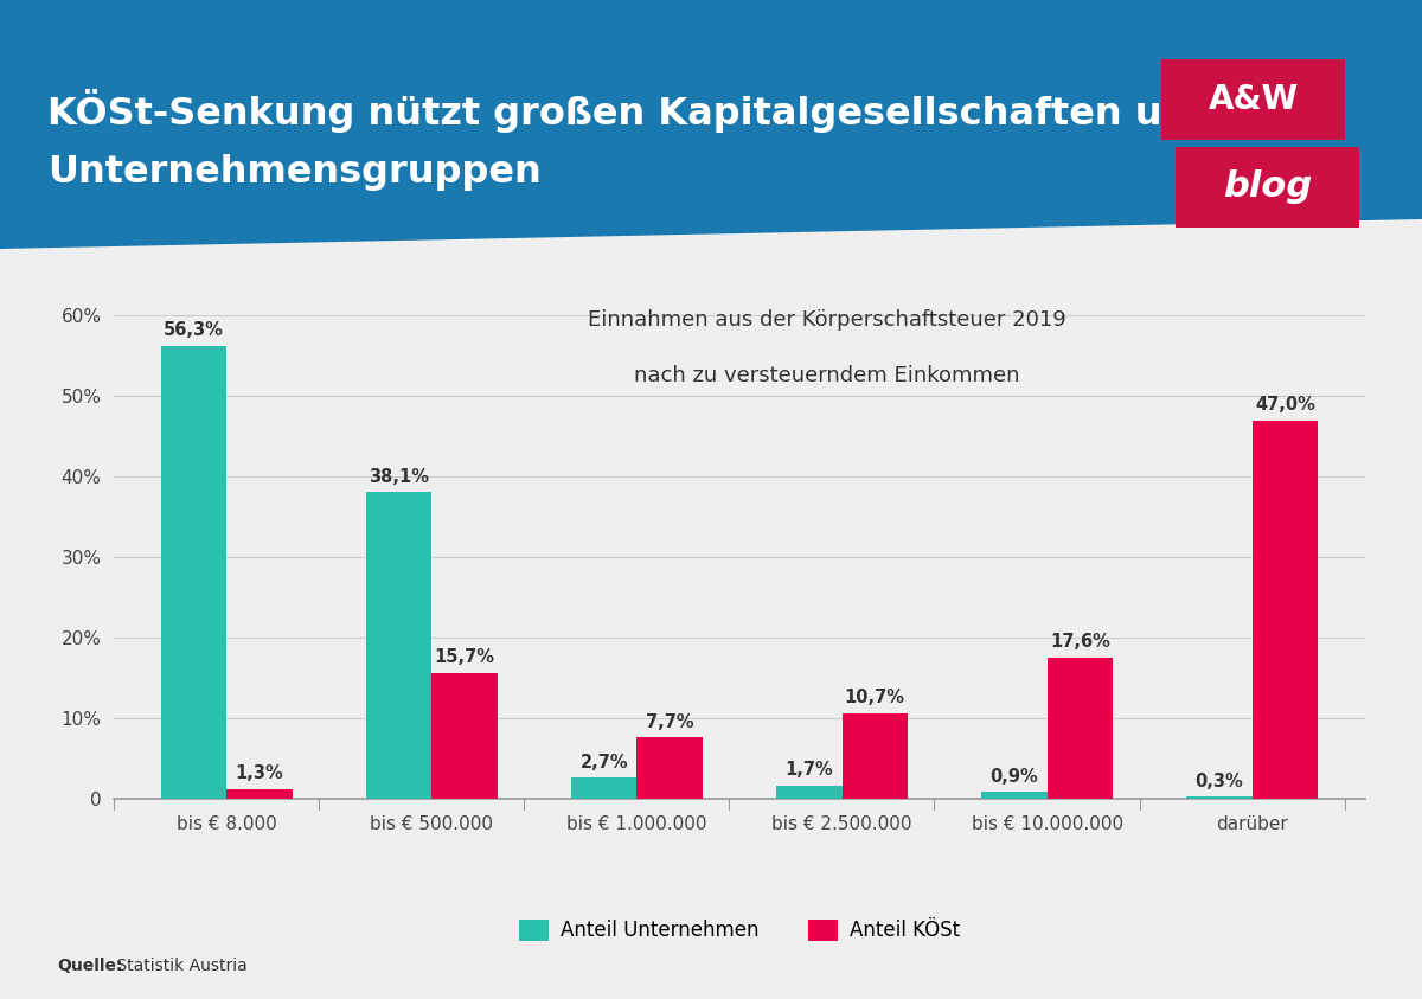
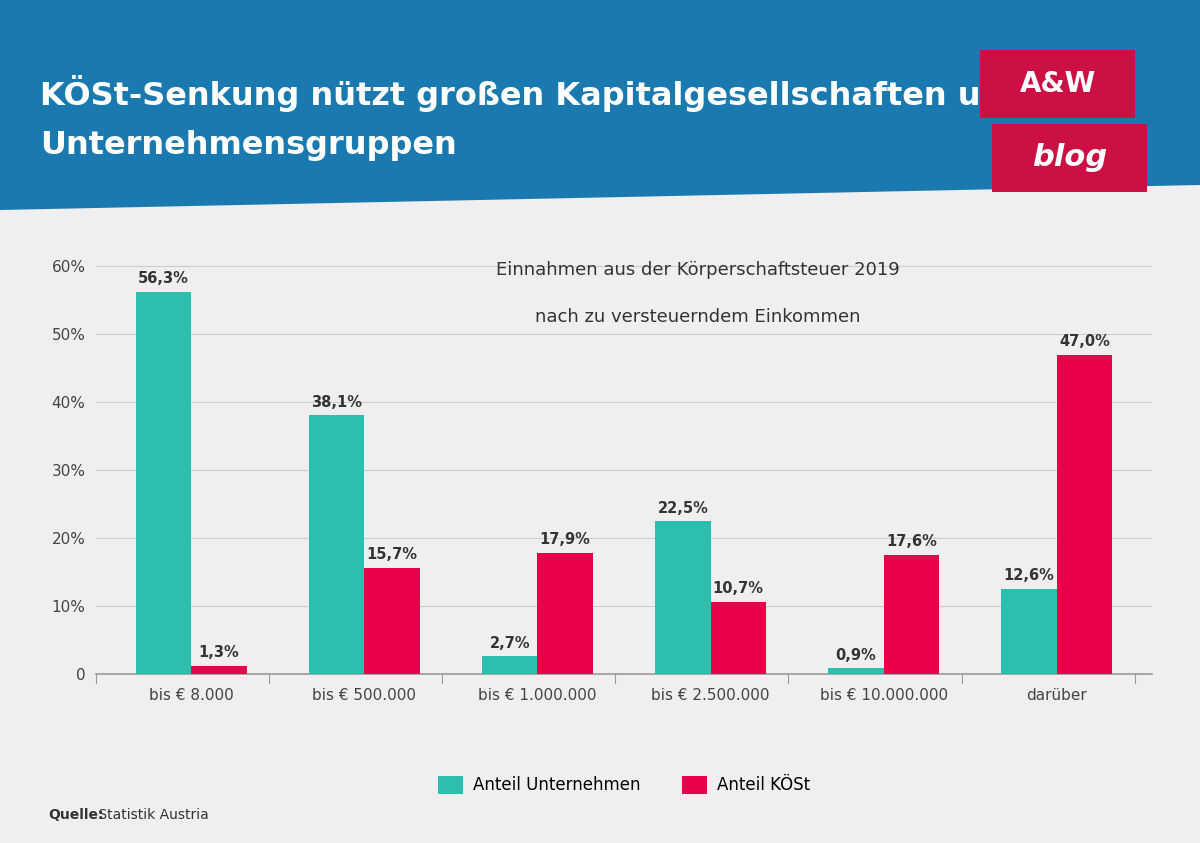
Anteil KÖSt/bis € 1.000.000: 7,7% -> 17,9%
Anteil Unternehmen/bis € 2.500.000: 1,7% -> 22,5%
Anteil Unternehmen/darüber: 0,3% -> 12,6%
